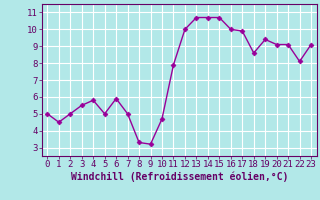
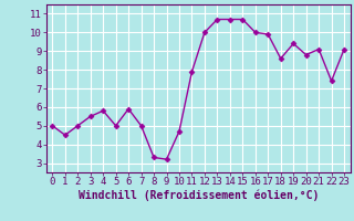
20: 9.1 -> 8.8
22: 8.1 -> 7.4
